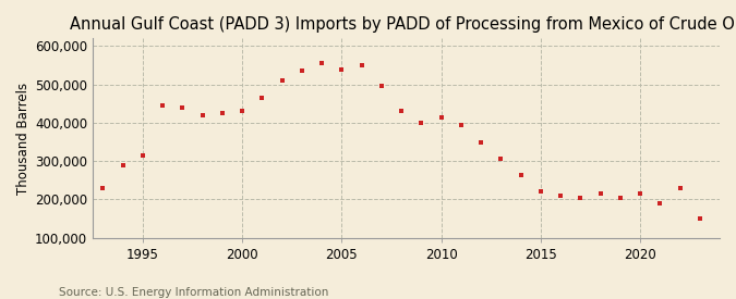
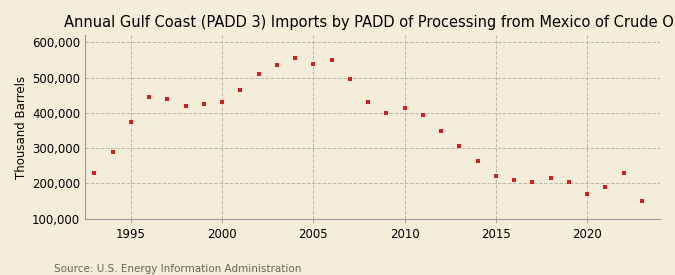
1995: 315,000 -> 375,000
2020: 215,000 -> 170,000
